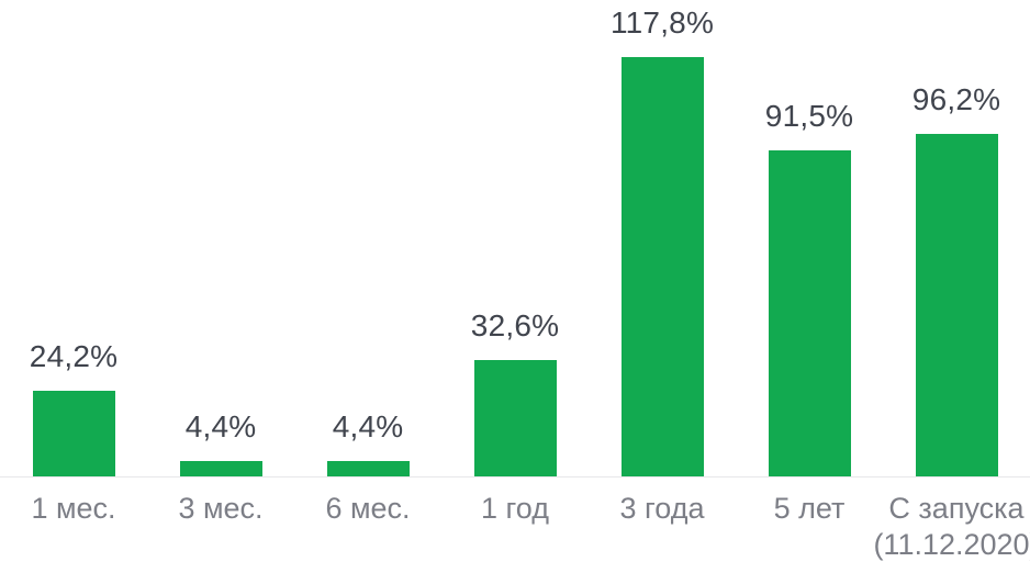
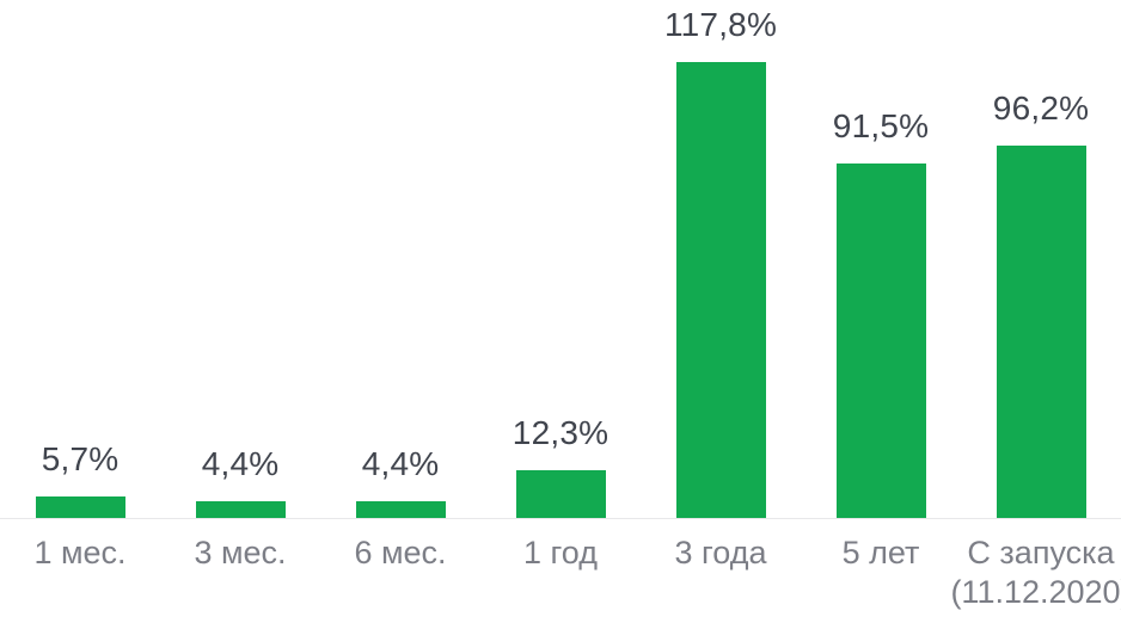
1 мес.: 24,2% -> 5,7%
1 год: 32,6% -> 12,3%
